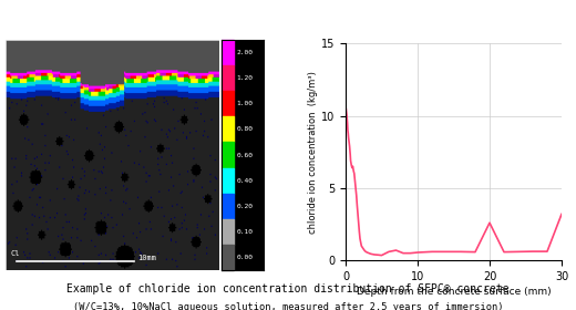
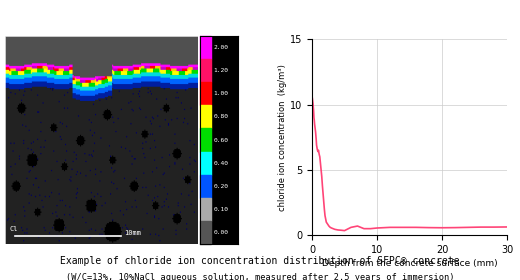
20: 2.6 -> 0.6
30: 3.2 -> 0.6
